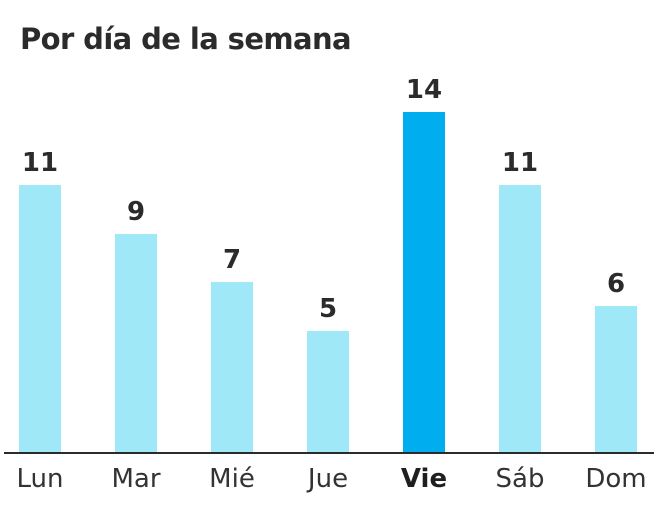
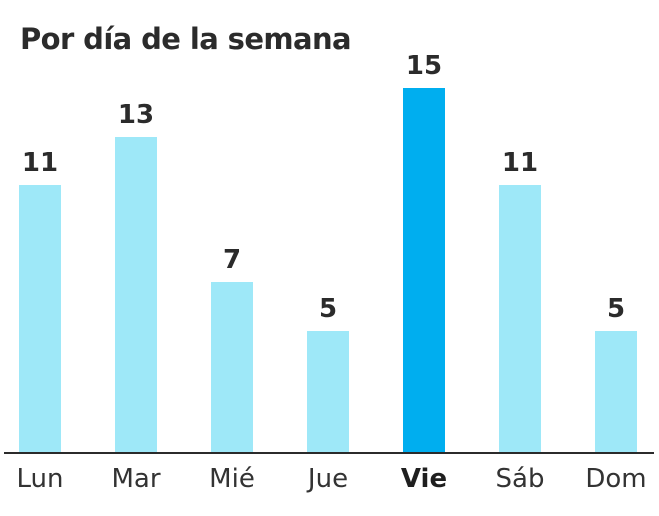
Mar: 9 -> 13
Vie: 14 -> 15
Dom: 6 -> 5
